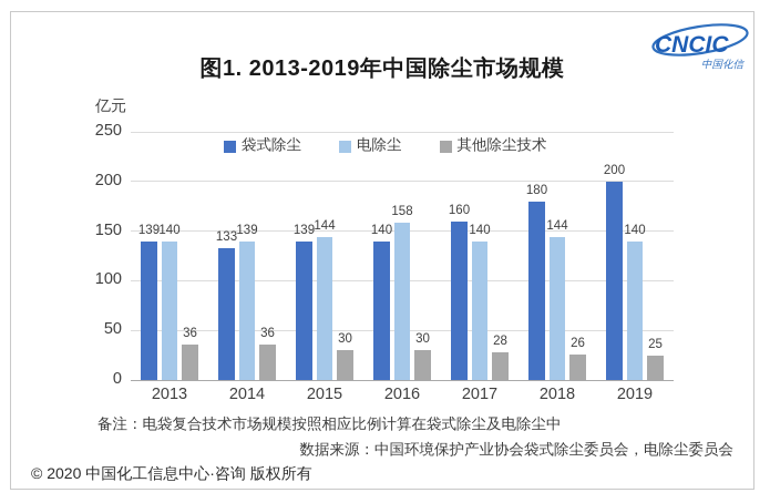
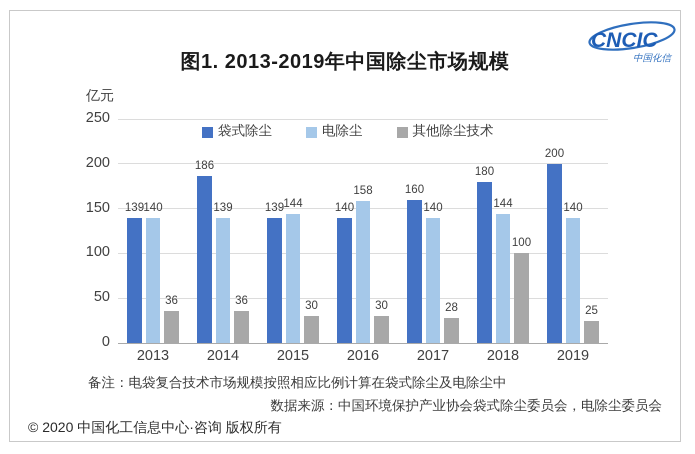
袋式除尘/2014: 133 -> 186
其他除尘技术/2018: 26 -> 100
